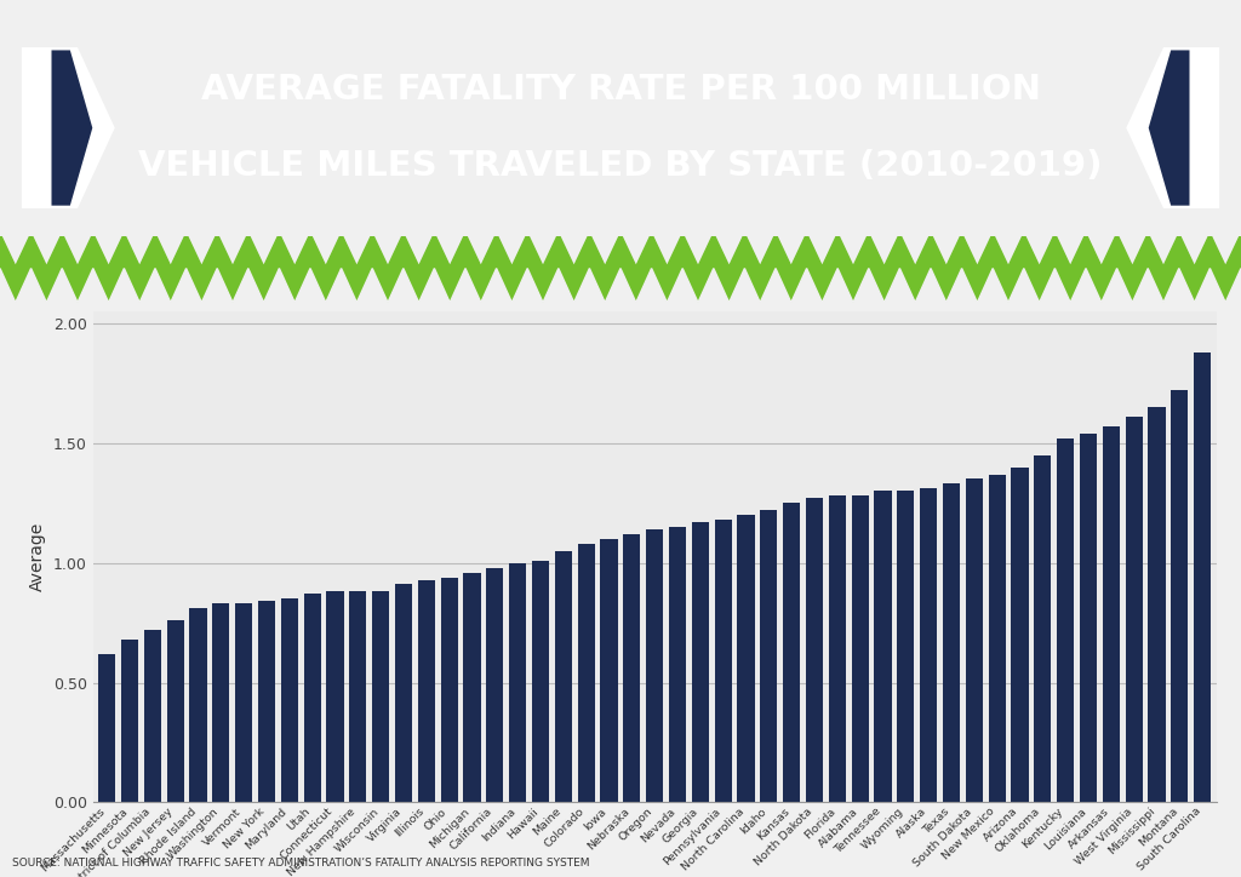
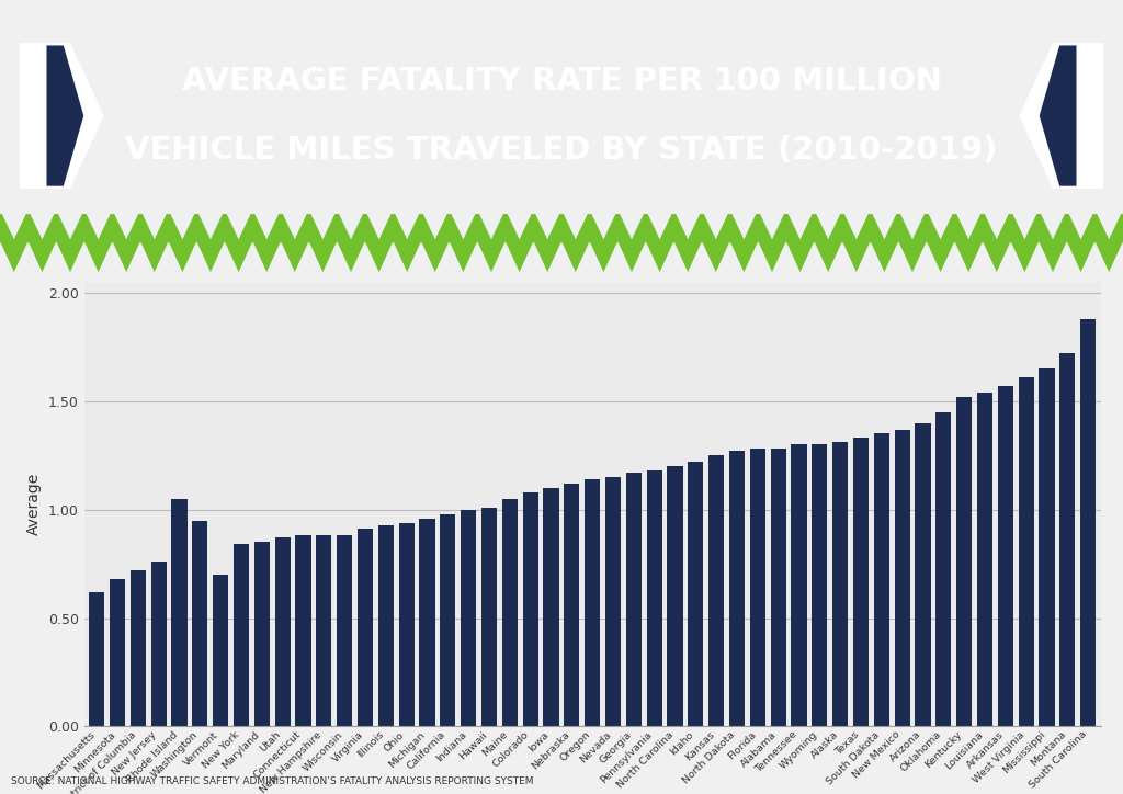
Rhode Island: 0.81 -> 1.05
Washington: 0.83 -> 0.95
Vermont: 0.83 -> 0.70
